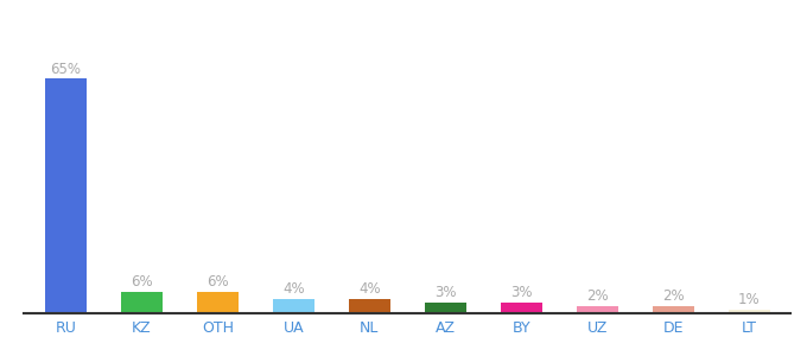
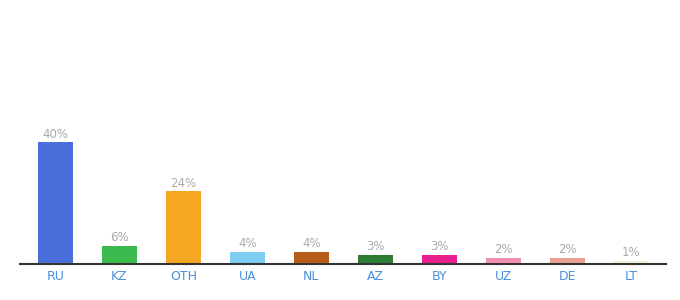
RU: 65% -> 40%
OTH: 6% -> 24%
